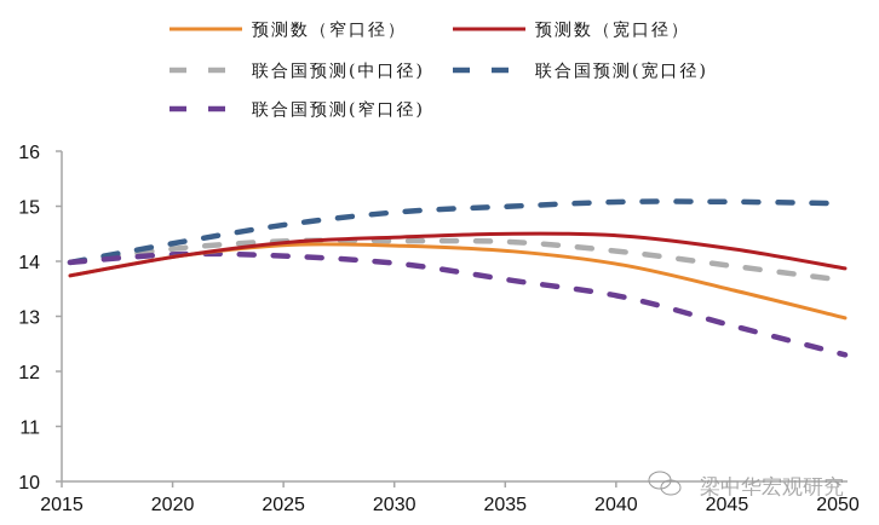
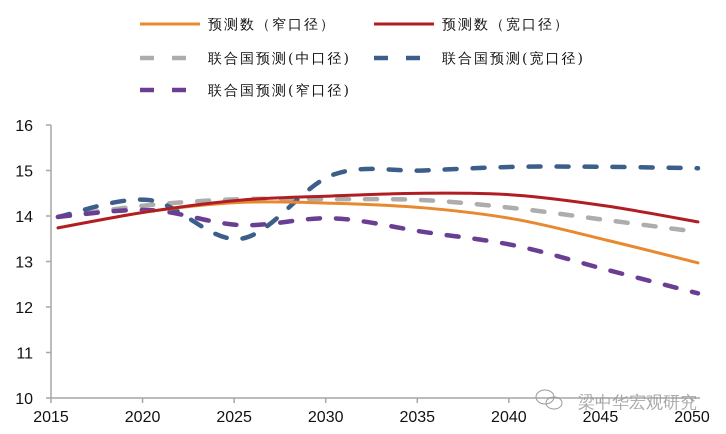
联合国预测(宽口径)/2025: 14.7 -> 13.5
联合国预测(窄口径)/2025: 14.1 -> 13.8
